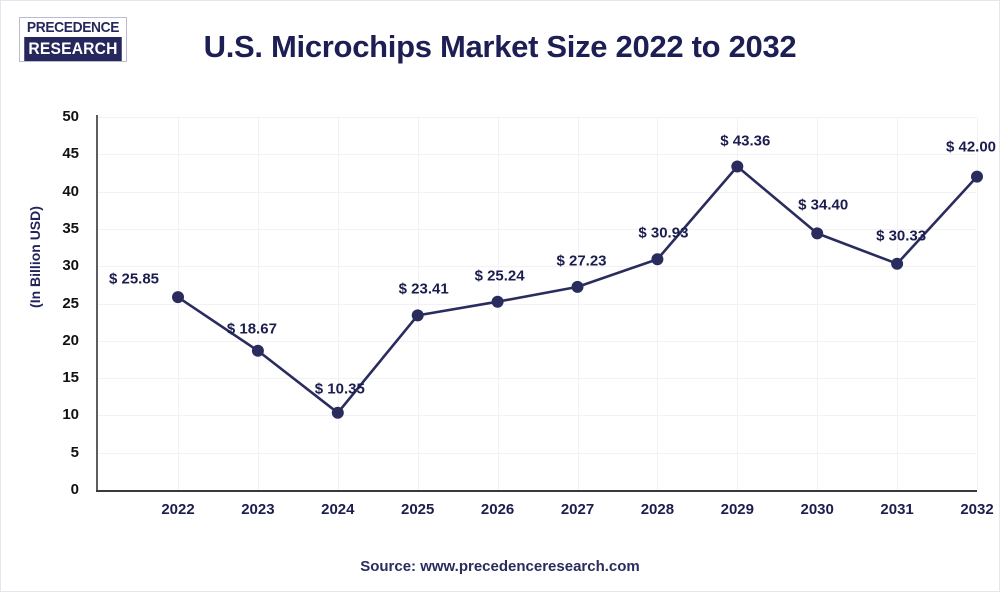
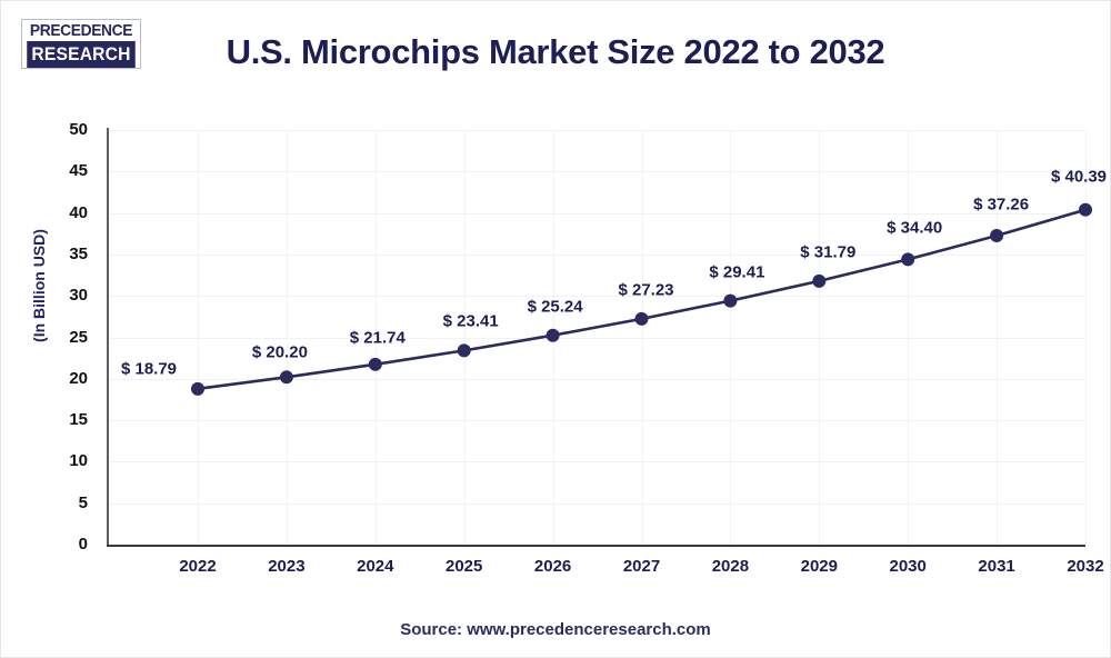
2022: 25.85 -> 18.79
2023: 18.67 -> 20.20
2024: 10.35 -> 21.74
2028: 30.93 -> 29.41
2029: 43.36 -> 31.79
2031: 30.33 -> 37.26
2032: 42.00 -> 40.39
